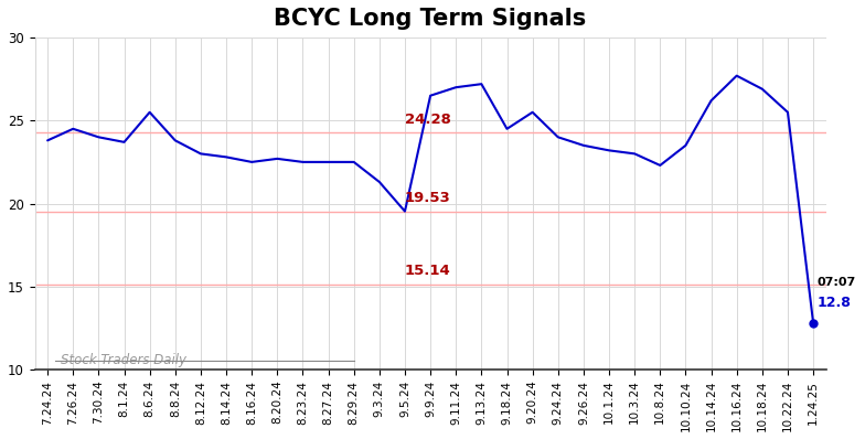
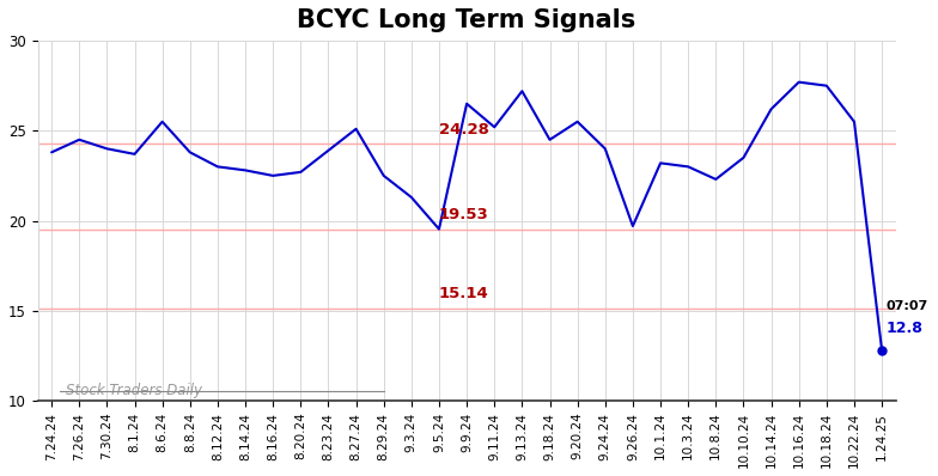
8.23.24: 22.5 -> 23.9
8.27.24: 22.5 -> 25.1
9.11.24: 27.0 -> 25.2
9.26.24: 23.5 -> 19.7
10.18.24: 26.9 -> 27.5
